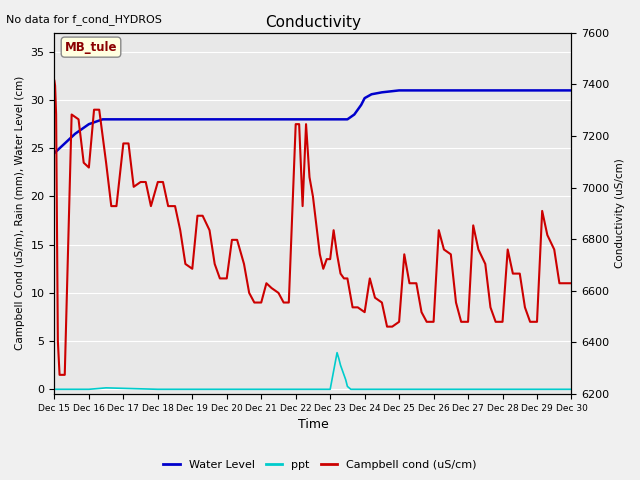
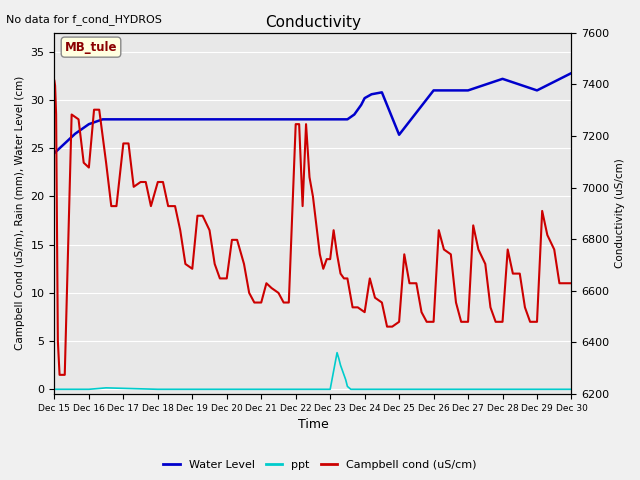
Water Level/Dec 25: 31.0 -> 26.4
Water Level/Dec 28: 31.0 -> 32.2
Water Level/Dec 30: 31.0 -> 32.8
